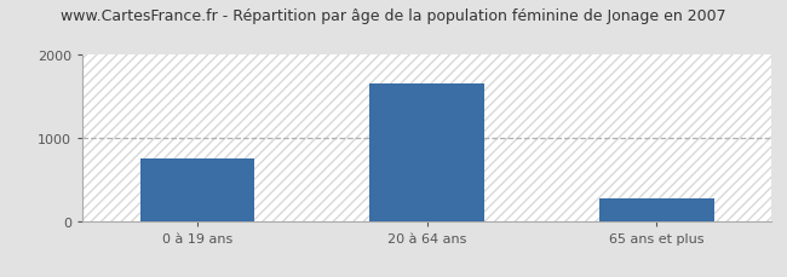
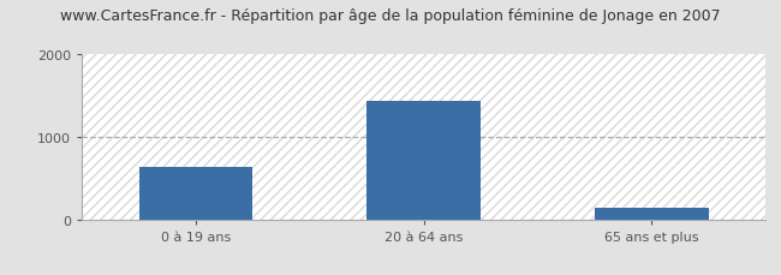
0 à 19 ans: 750 -> 640
20 à 64 ans: 1650 -> 1440
65 ans et plus: 280 -> 140
